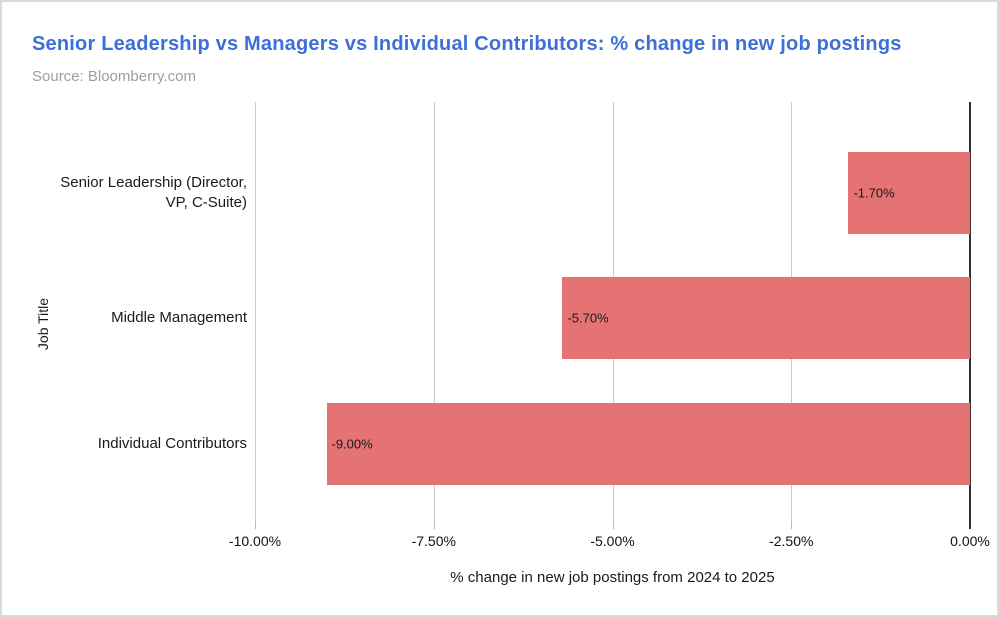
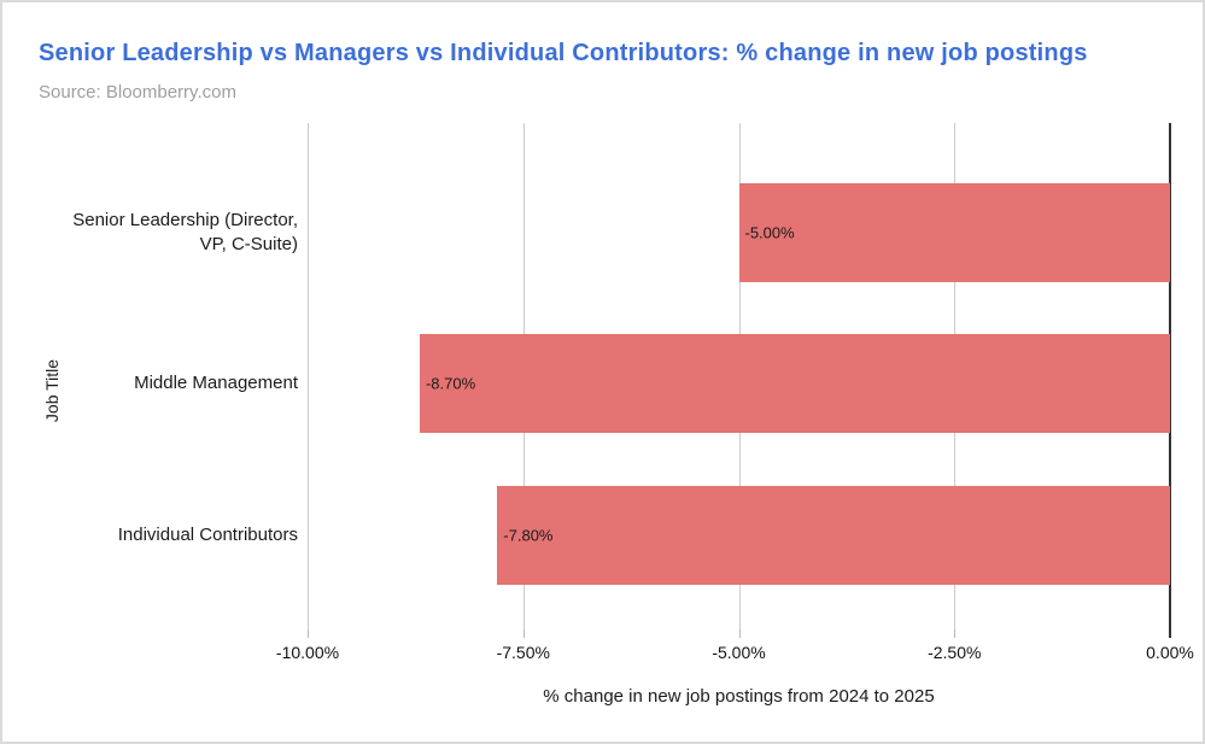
Senior Leadership (Director, VP, C-Suite): -1.70% -> -5.00%
Middle Management: -5.70% -> -8.70%
Individual Contributors: -9.00% -> -7.80%
